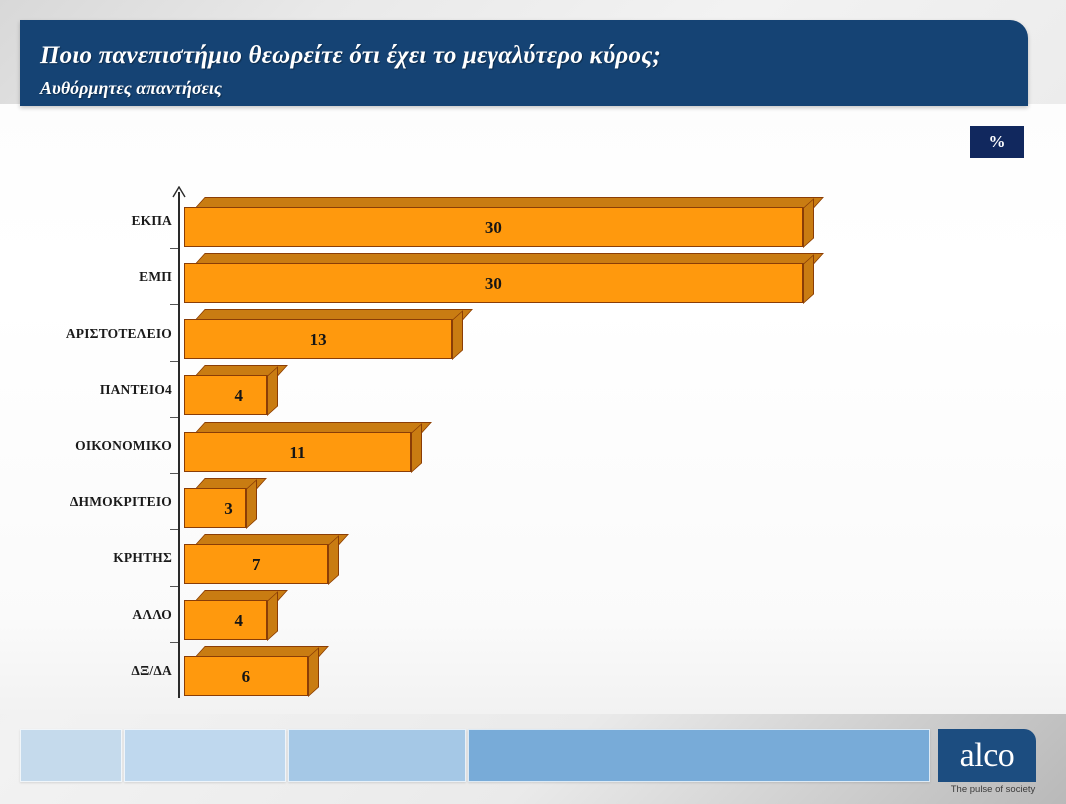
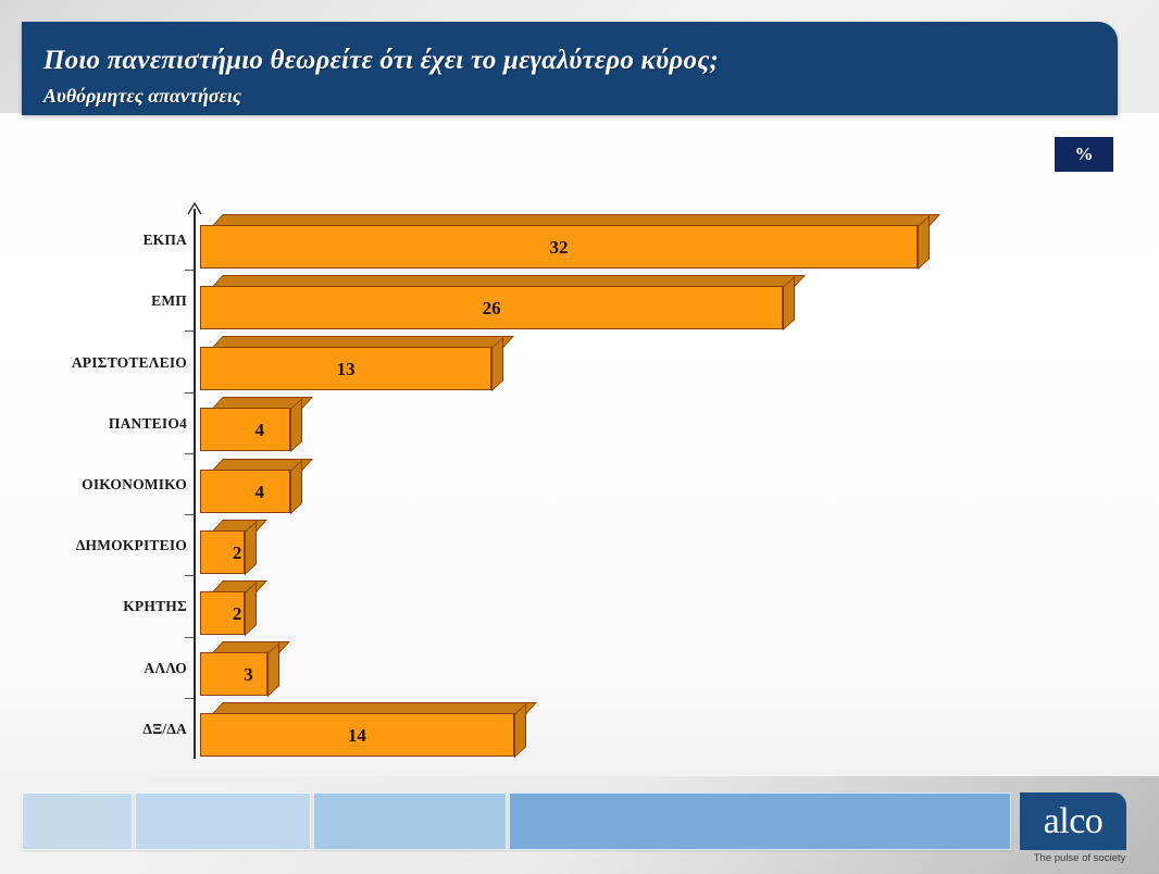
ΕΚΠΑ: 30 -> 32
ΕΜΠ: 30 -> 26
ΟΙΚΟΝΟΜΙΚΟ: 11 -> 4
ΔΗΜΟΚΡΙΤΕΙΟ: 3 -> 2
ΚΡΗΤΗΣ: 7 -> 2
ΑΛΛΟ: 4 -> 3
ΔΞ/ΔΑ: 6 -> 14
